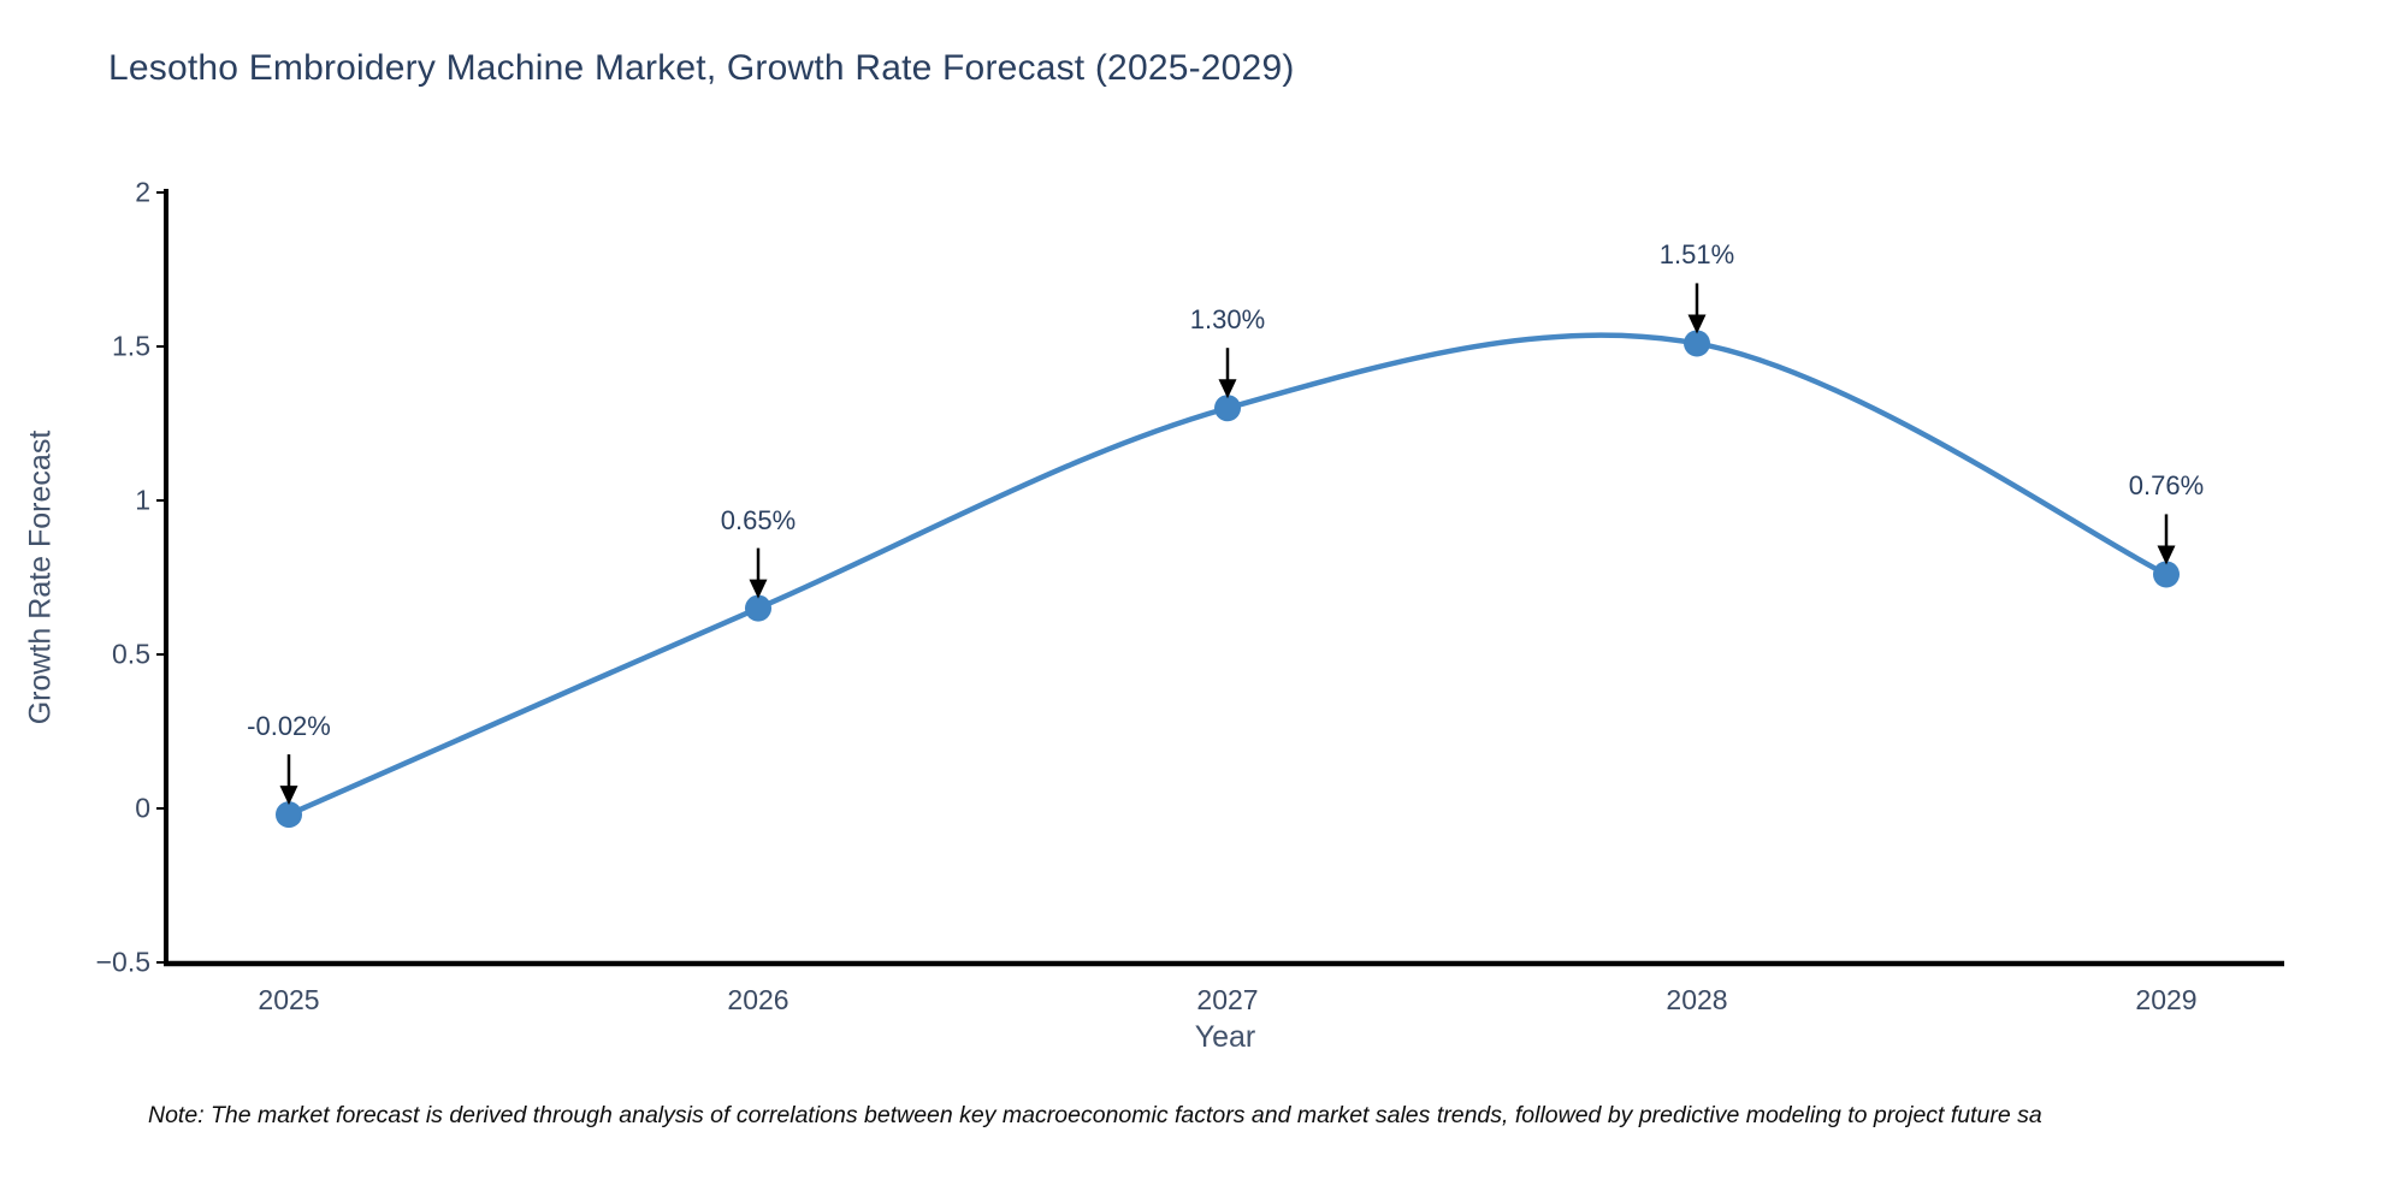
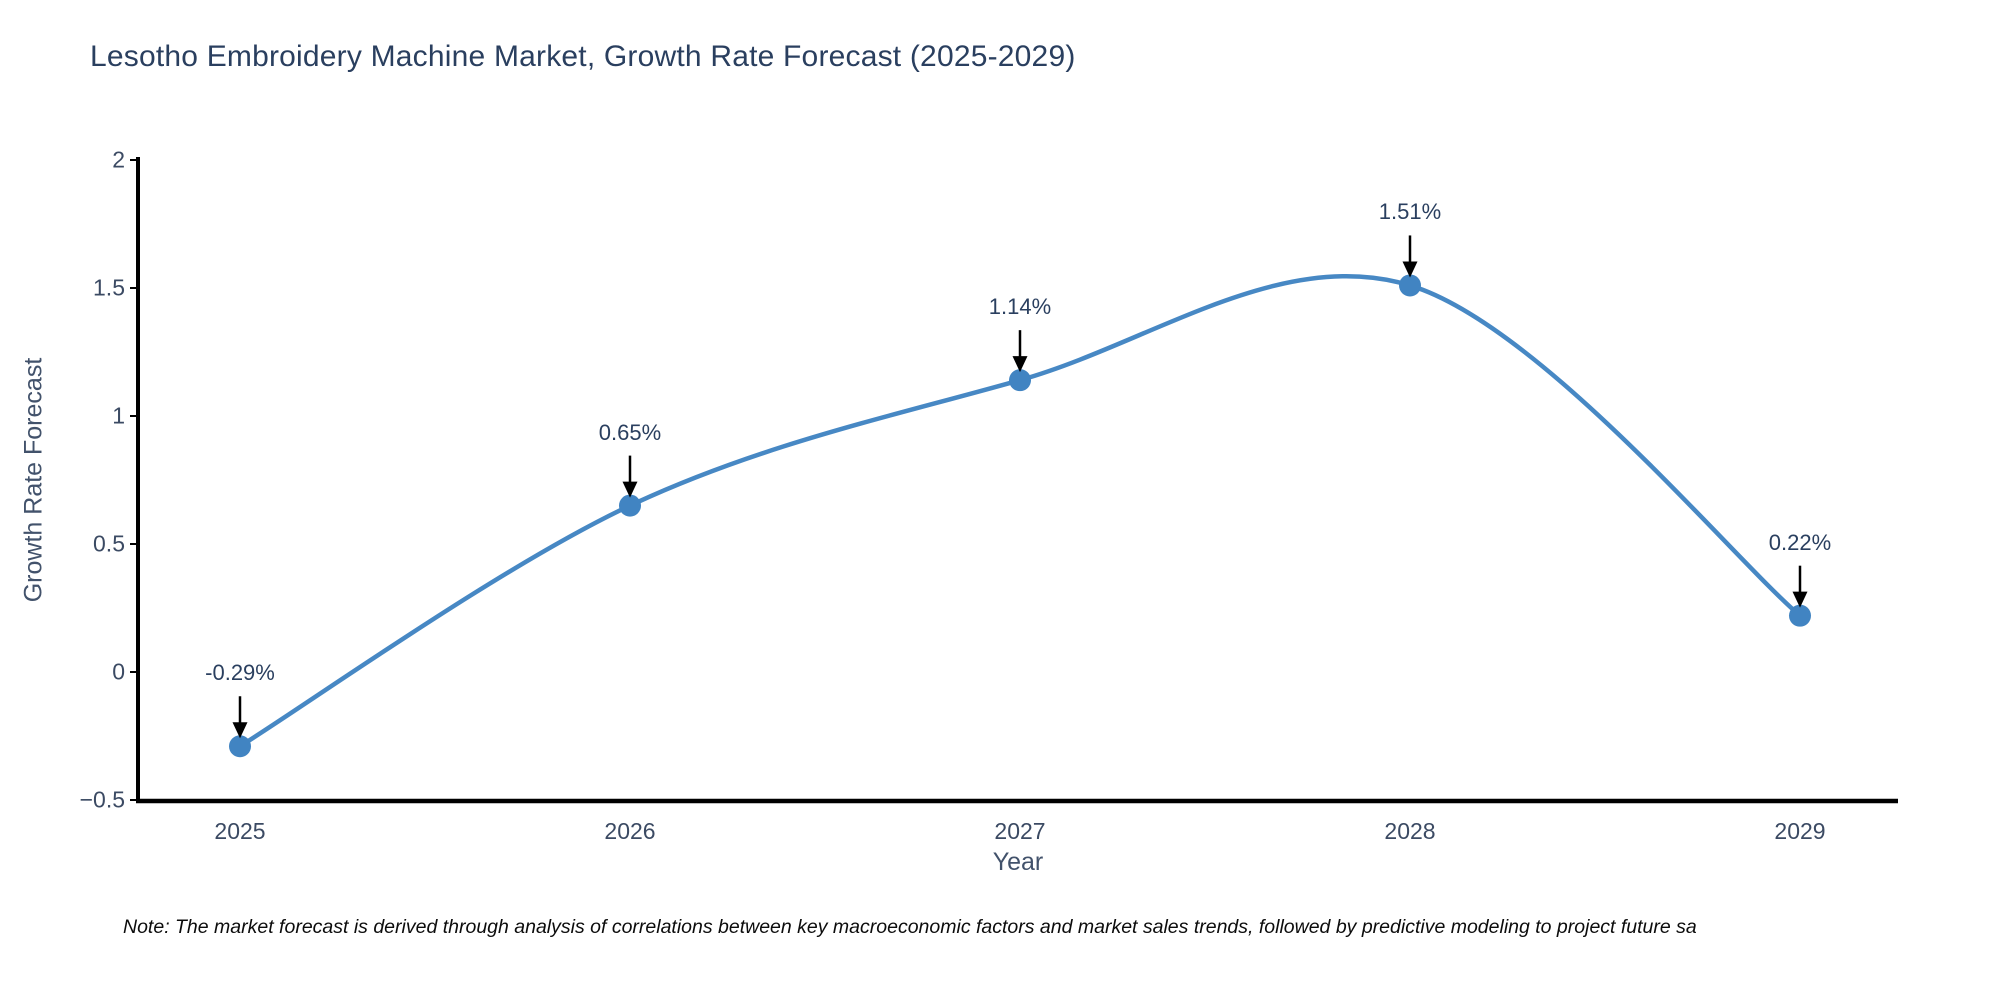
2025: -0.02% -> -0.29%
2027: 1.30% -> 1.14%
2029: 0.76% -> 0.22%
